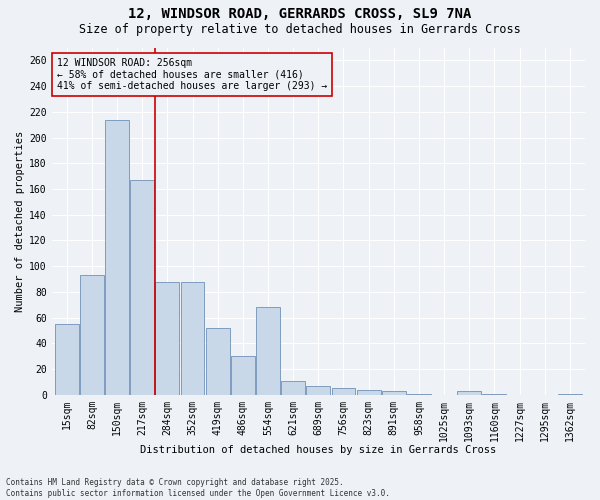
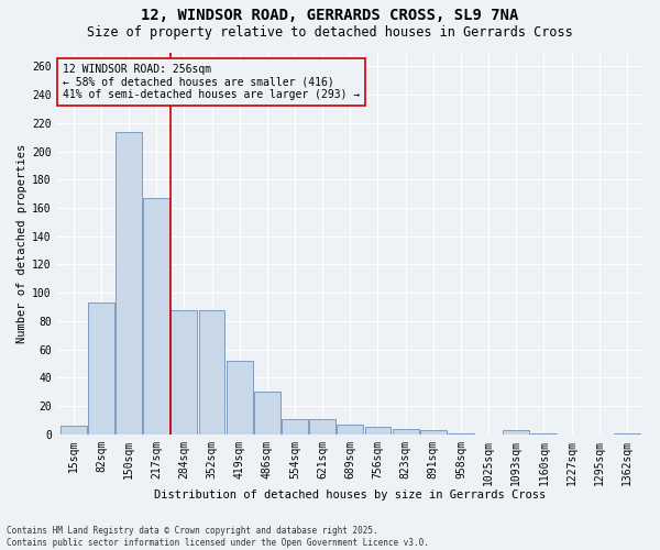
15sqm: 55 -> 6
554sqm: 68 -> 11
